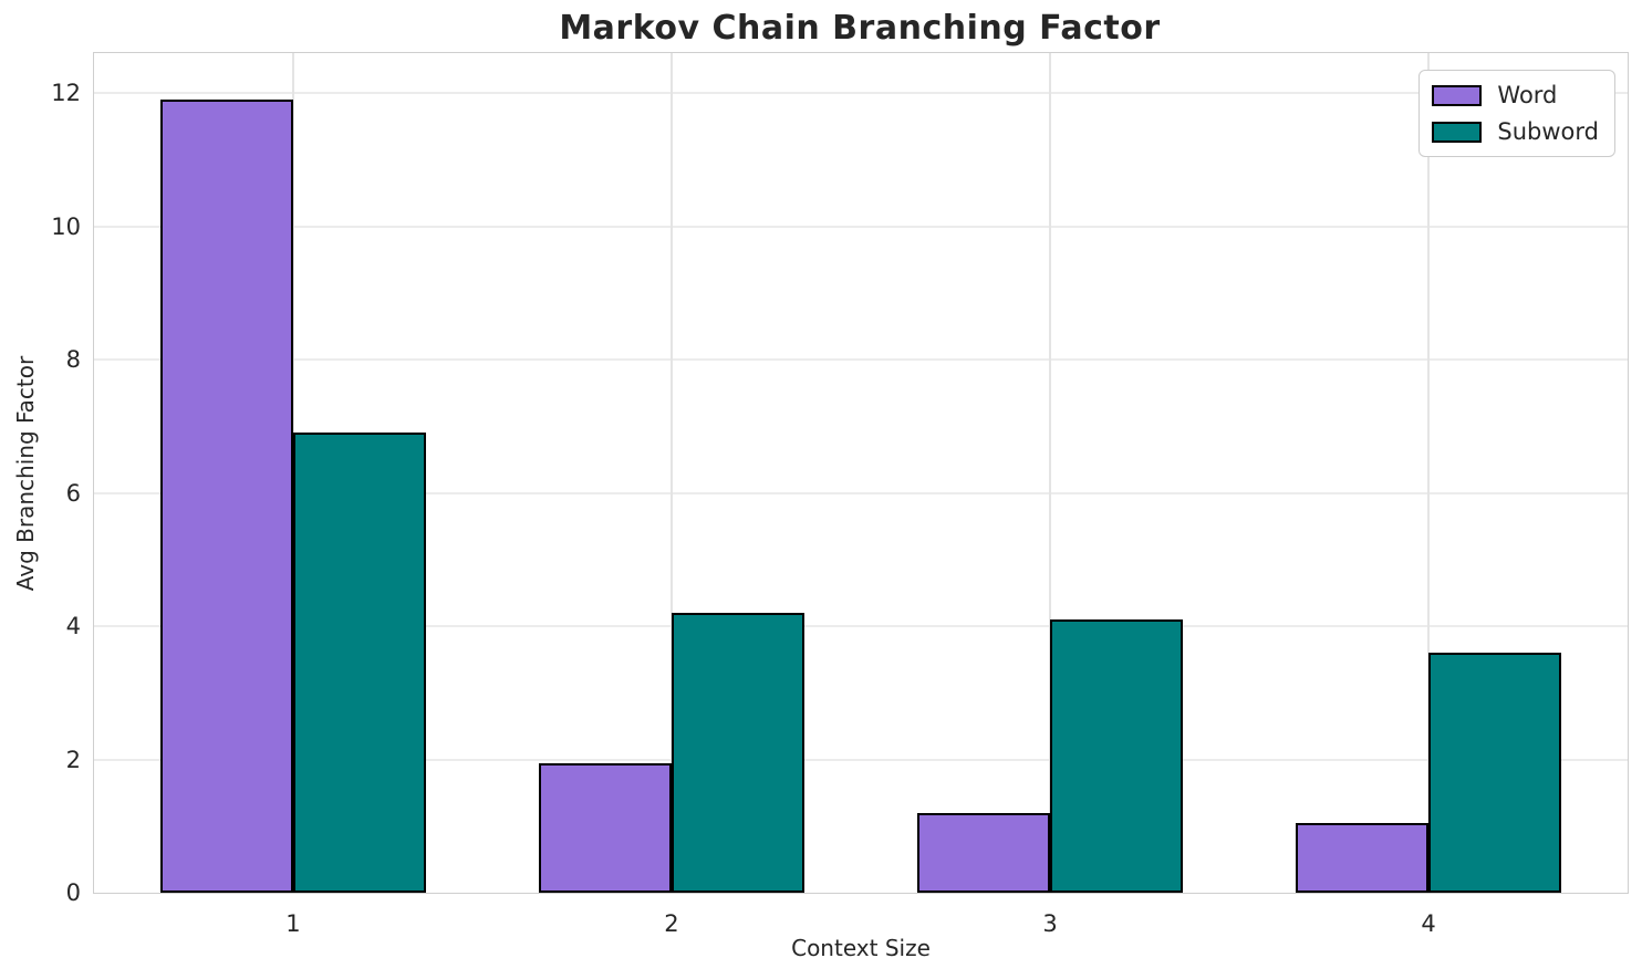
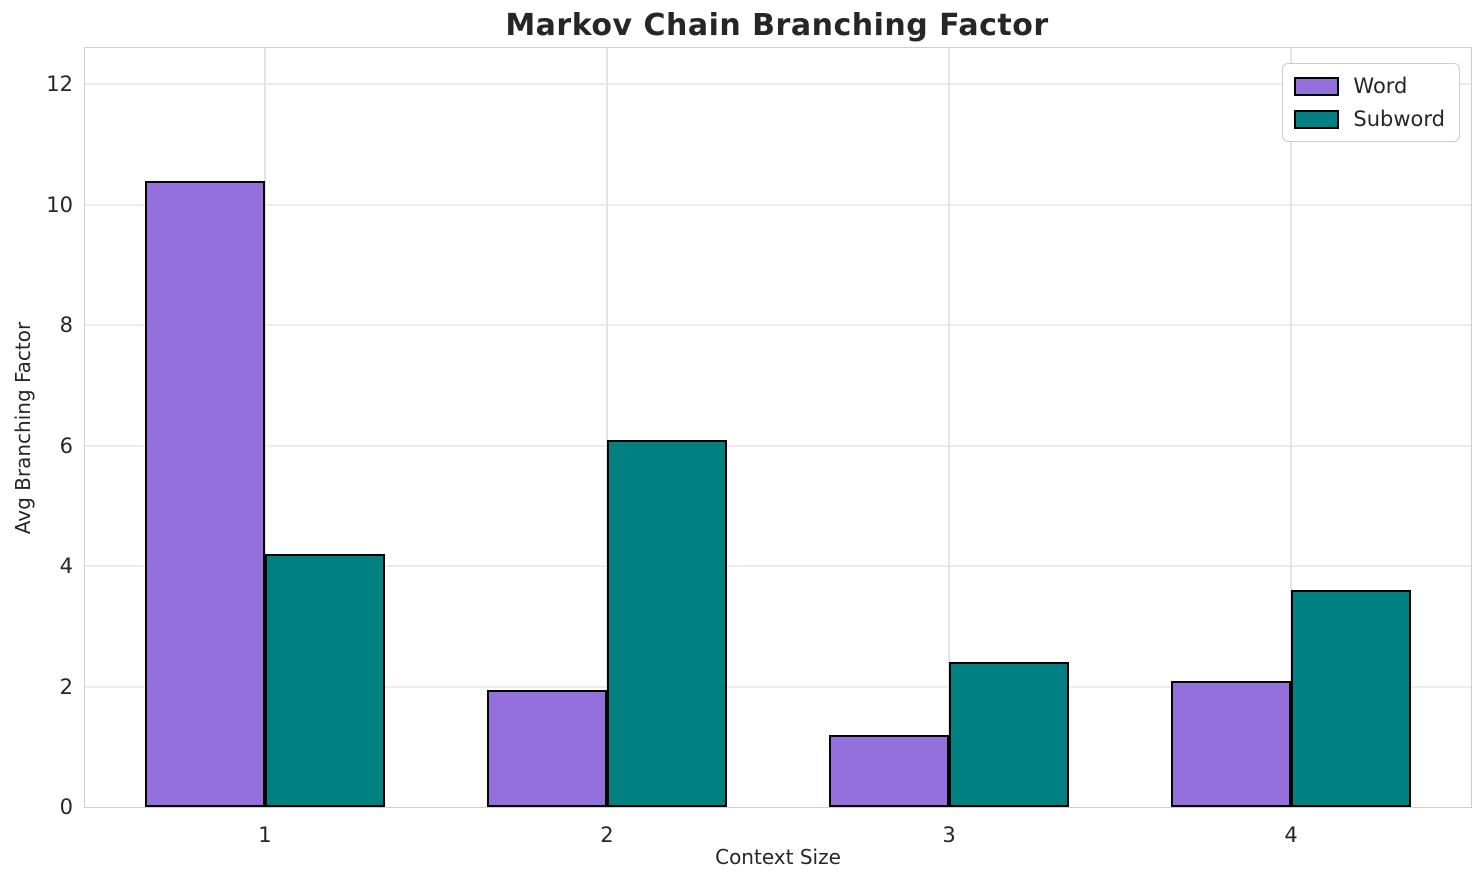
Word/1: 11.9 -> 10.4
Subword/1: 6.9 -> 4.2
Subword/2: 4.2 -> 6.1
Subword/3: 4.1 -> 2.4
Word/4: 1.1 -> 2.1
